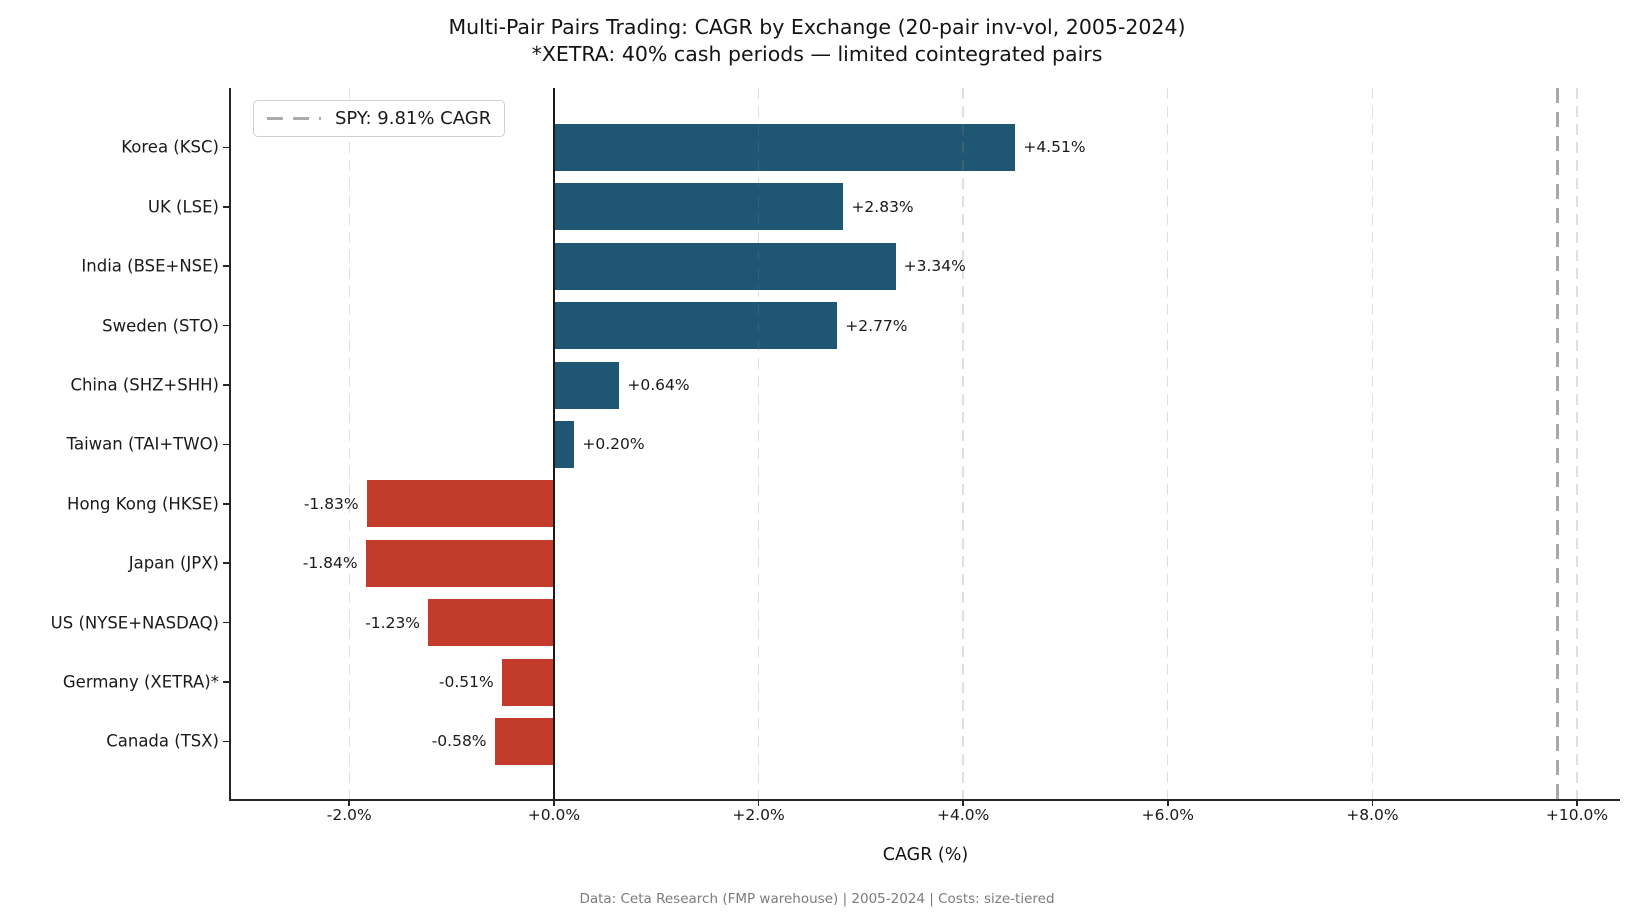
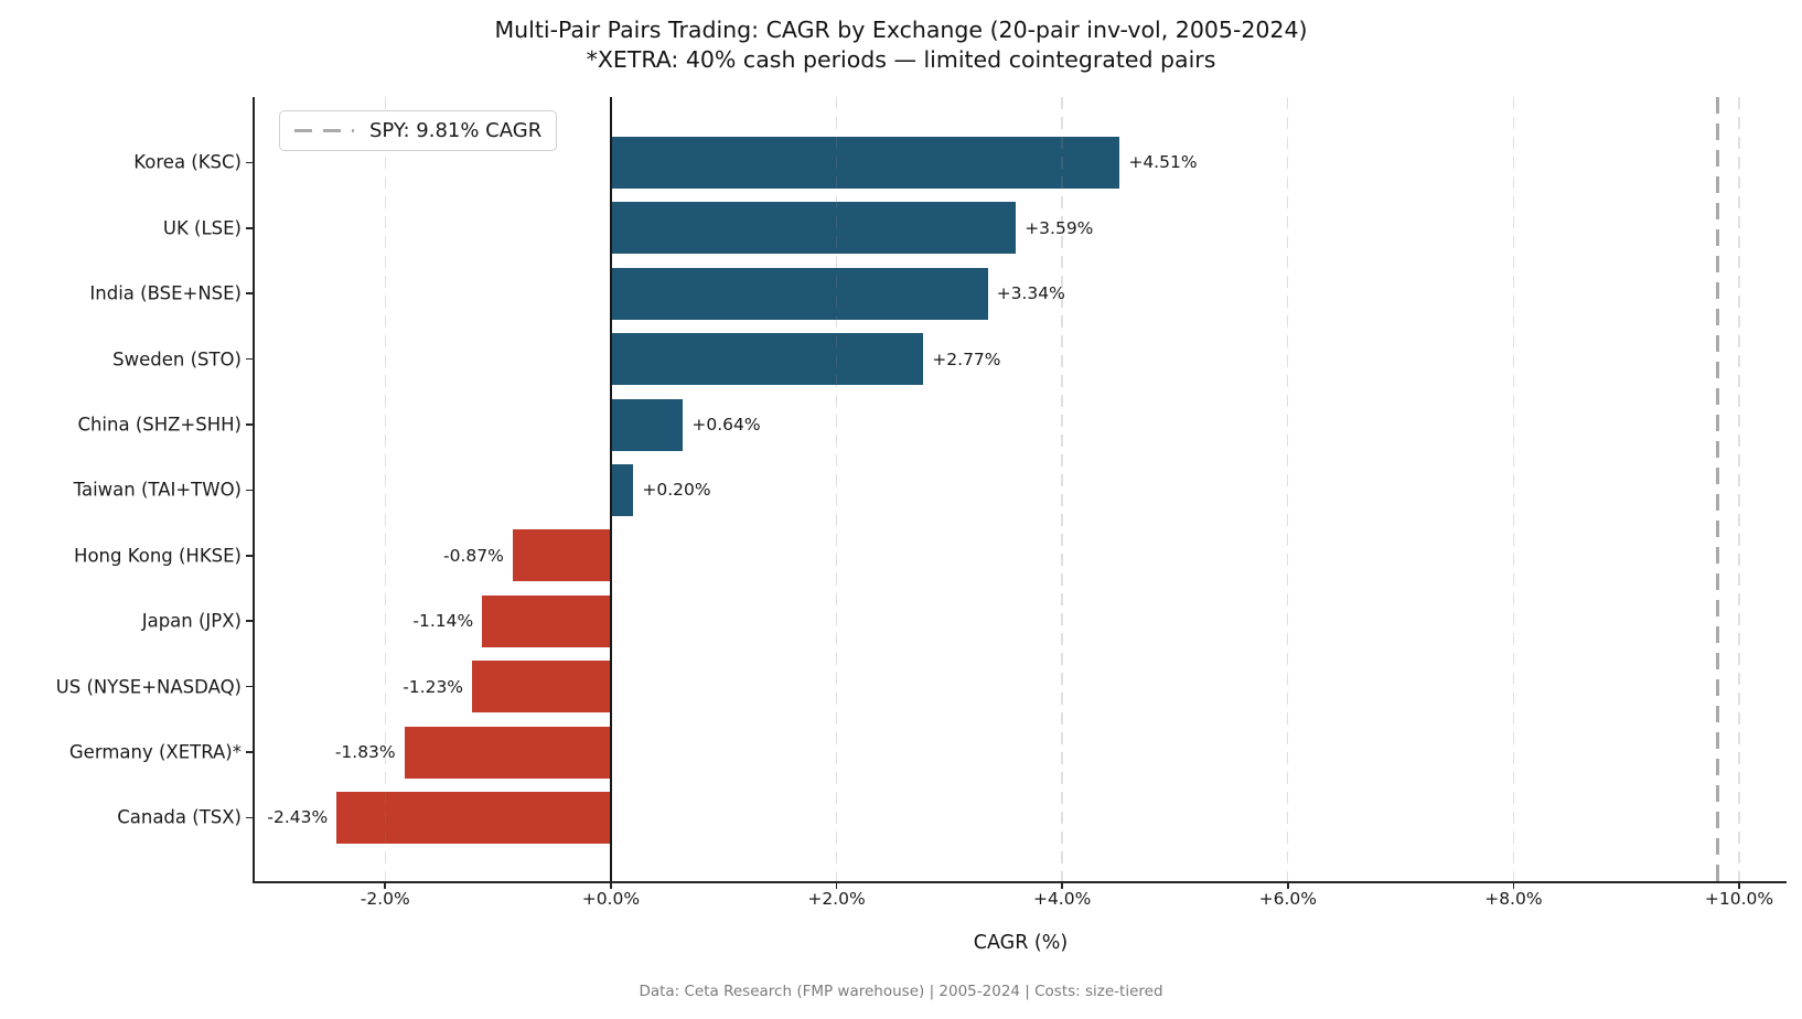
UK (LSE): +2.83% -> +3.59%
Hong Kong (HKSE): -1.83% -> -0.87%
Japan (JPX): -1.84% -> -1.14%
Germany (XETRA)*: -0.51% -> -1.83%
Canada (TSX): -0.58% -> -2.43%
